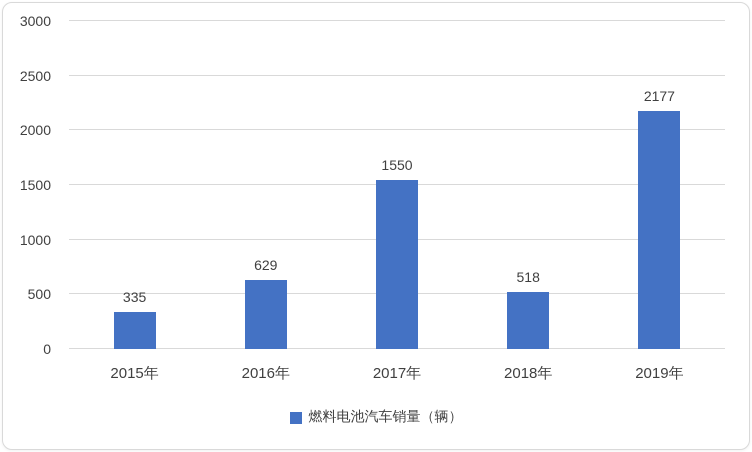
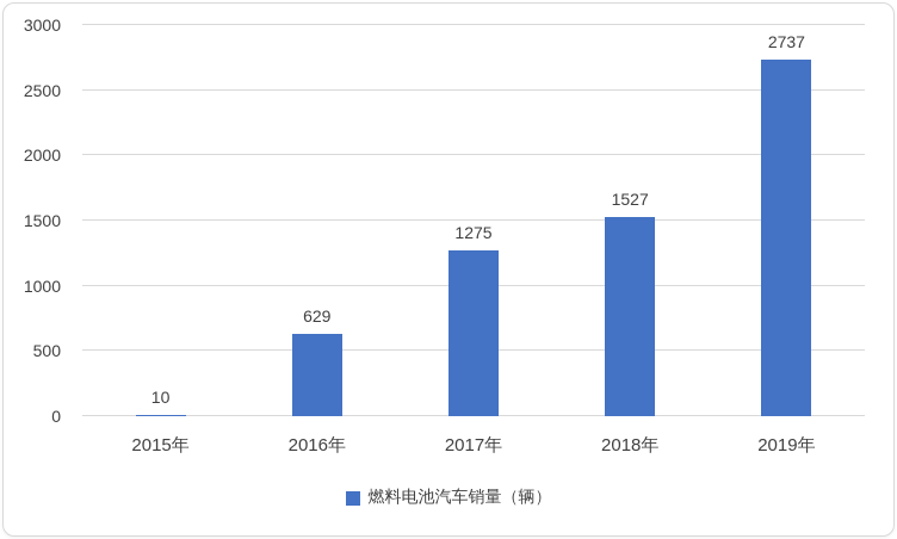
2015年: 335 -> 10
2017年: 1550 -> 1275
2018年: 518 -> 1527
2019年: 2177 -> 2737
